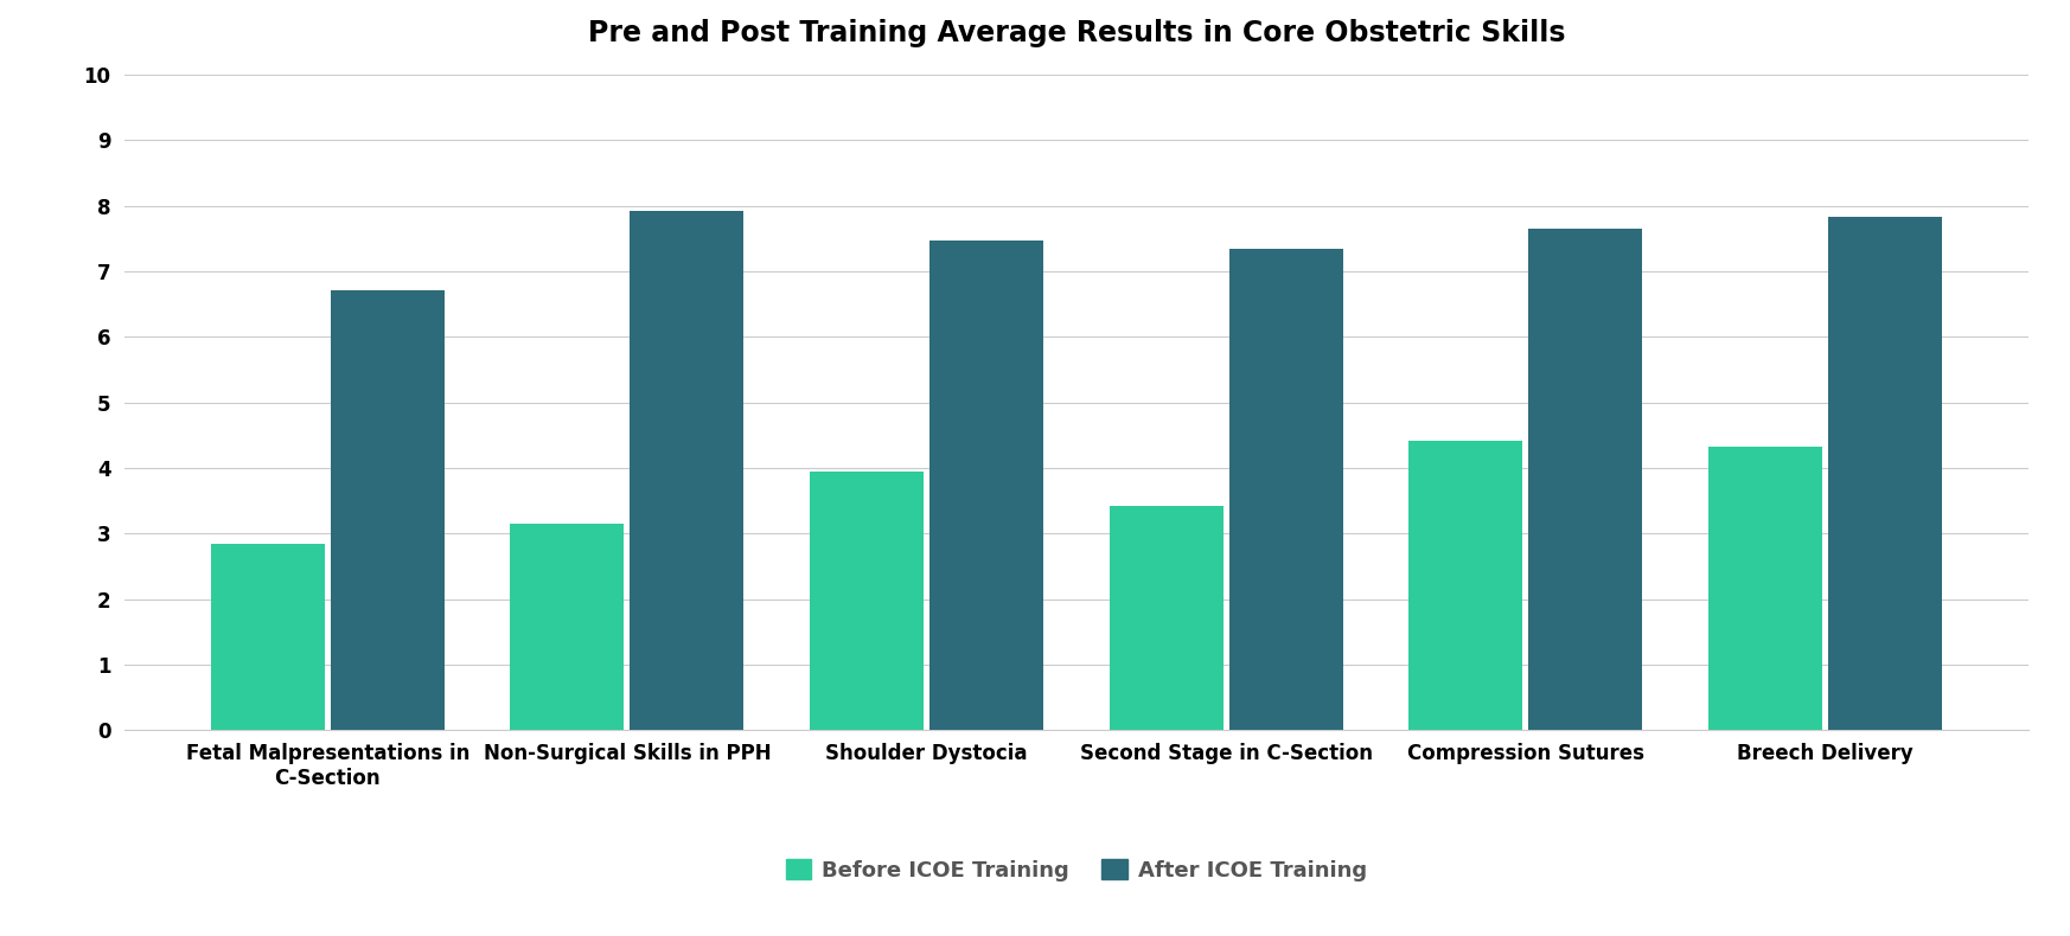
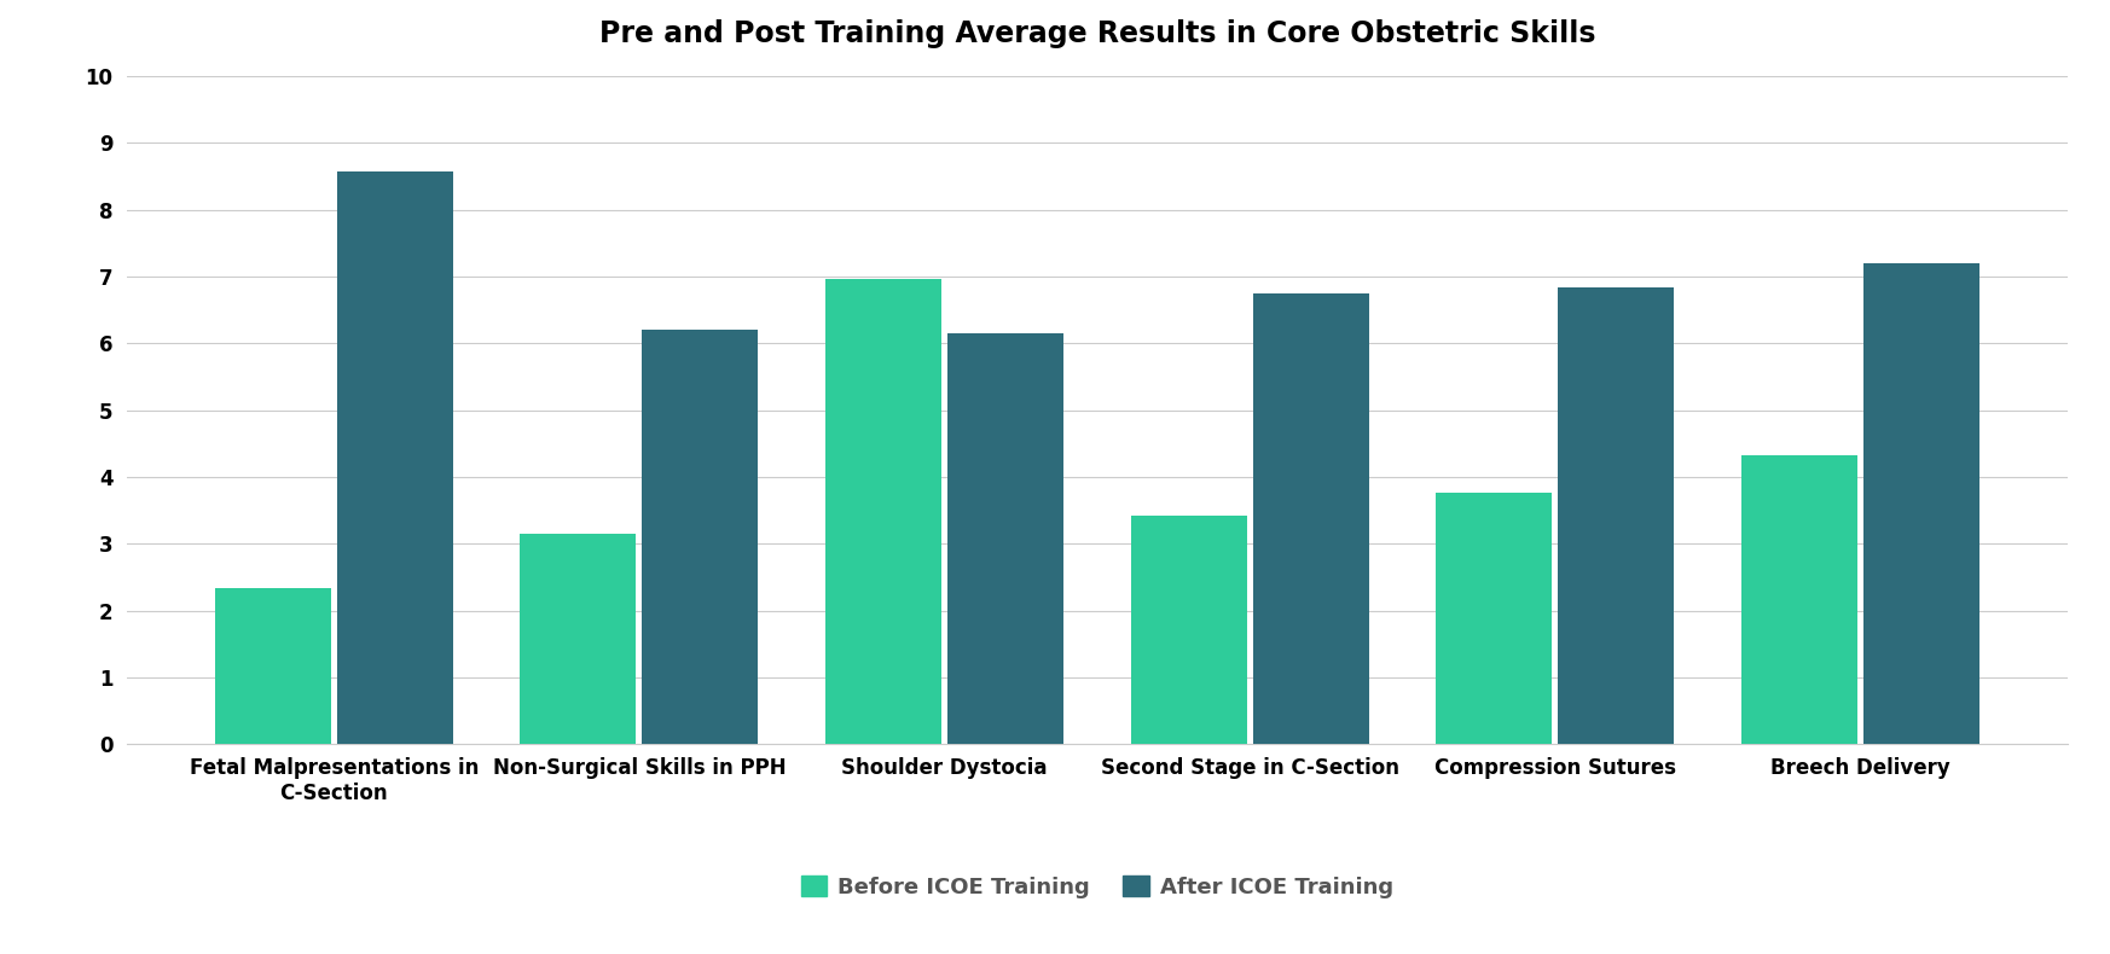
Before ICOE Training/Fetal Malpresentations in C-Section: 2.85 -> 2.34
After ICOE Training/Fetal Malpresentations in C-Section: 6.72 -> 8.58
After ICOE Training/Non-Surgical Skills in PPH: 7.93 -> 6.20
Before ICOE Training/Shoulder Dystocia: 3.95 -> 6.96
After ICOE Training/Shoulder Dystocia: 7.47 -> 6.16
After ICOE Training/Second Stage in C-Section: 7.35 -> 6.74
Before ICOE Training/Compression Sutures: 4.42 -> 3.76
After ICOE Training/Compression Sutures: 7.65 -> 6.84
After ICOE Training/Breech Delivery: 7.83 -> 7.20
